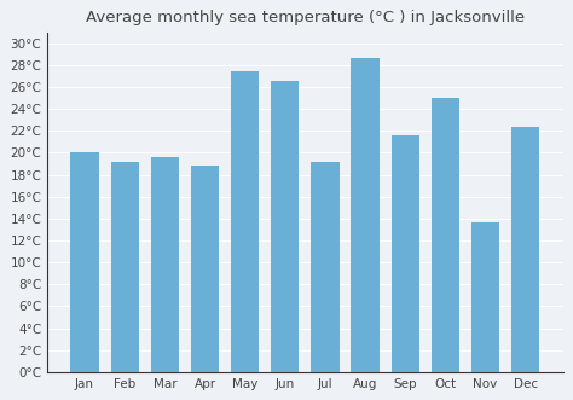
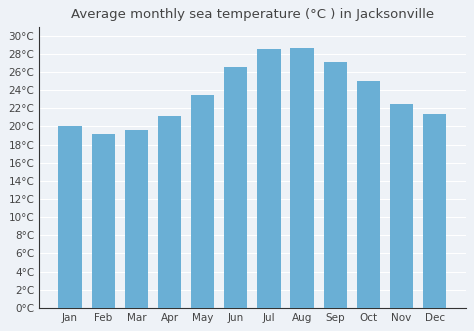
Apr: 18.8°C -> 21.1°C
May: 27.4°C -> 23.5°C
Jul: 19.2°C -> 28.5°C
Sep: 21.6°C -> 27.1°C
Nov: 13.6°C -> 22.5°C
Dec: 22.4°C -> 21.4°C
